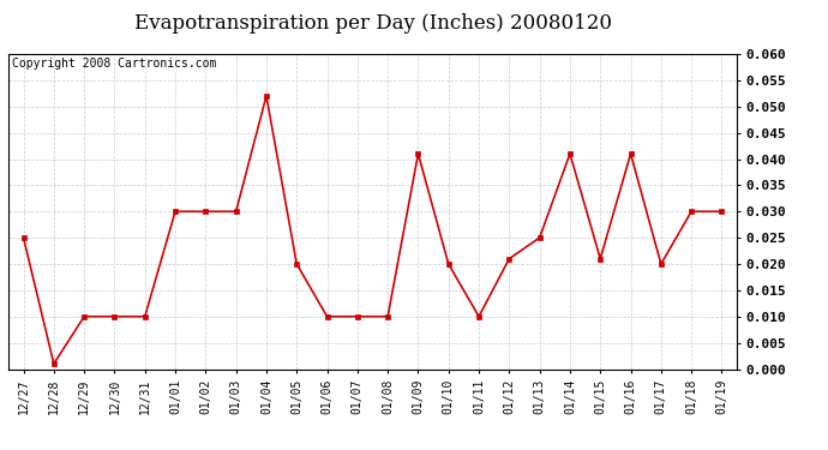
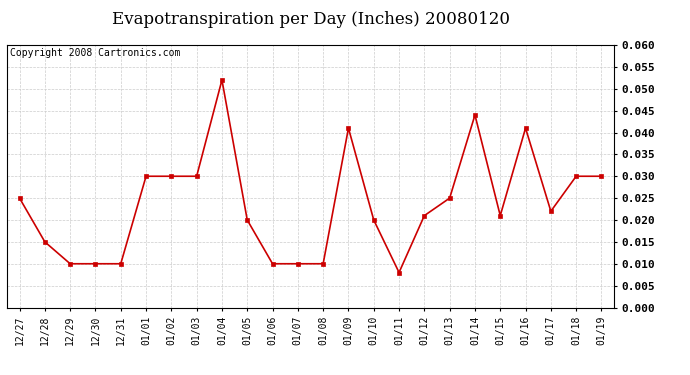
12/28: 0.001 -> 0.015
01/11: 0.010 -> 0.008
01/14: 0.041 -> 0.044
01/17: 0.020 -> 0.022
